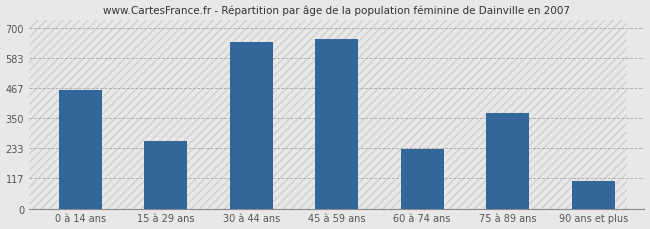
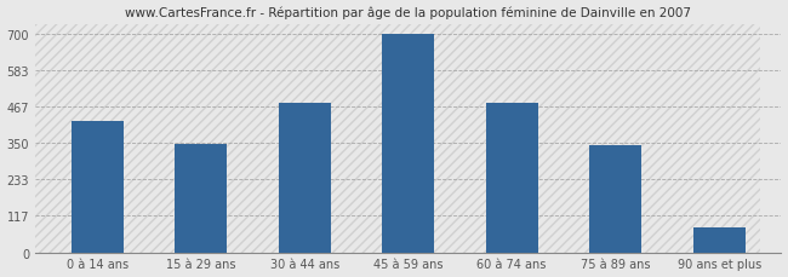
0 à 14 ans: 460 -> 420
15 à 29 ans: 260 -> 348
30 à 44 ans: 645 -> 480
45 à 59 ans: 655 -> 700
60 à 74 ans: 230 -> 478
75 à 89 ans: 370 -> 342
90 ans et plus: 105 -> 78
